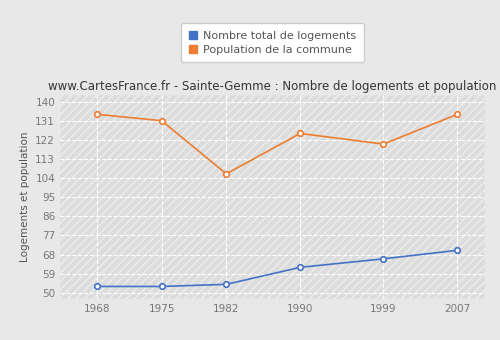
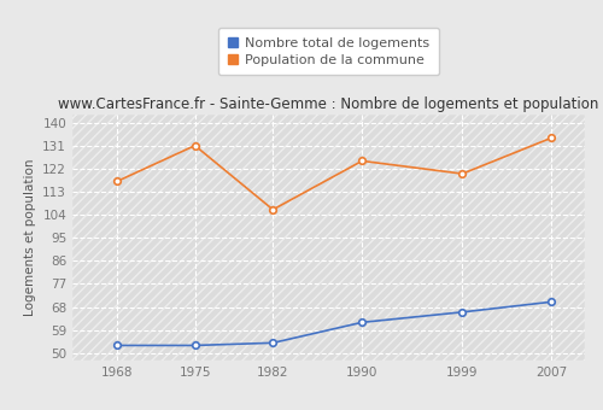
Population de la commune/1968: 134 -> 117
